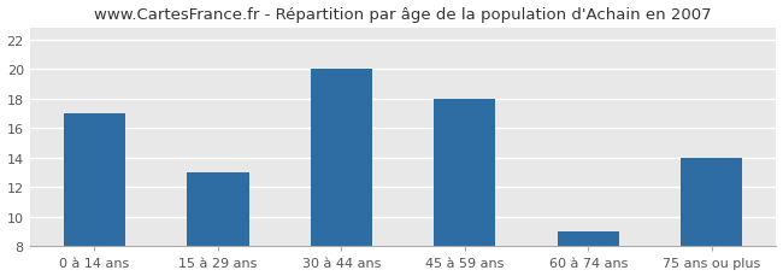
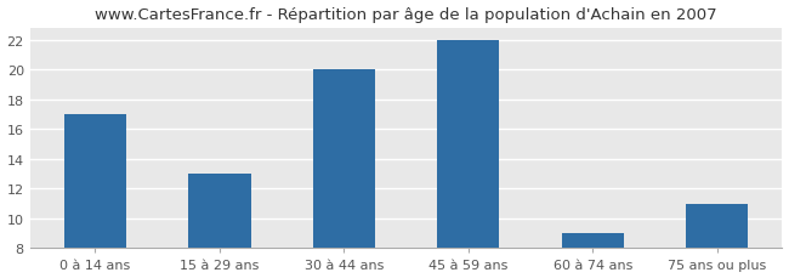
45 à 59 ans: 18 -> 22
75 ans ou plus: 14 -> 11
